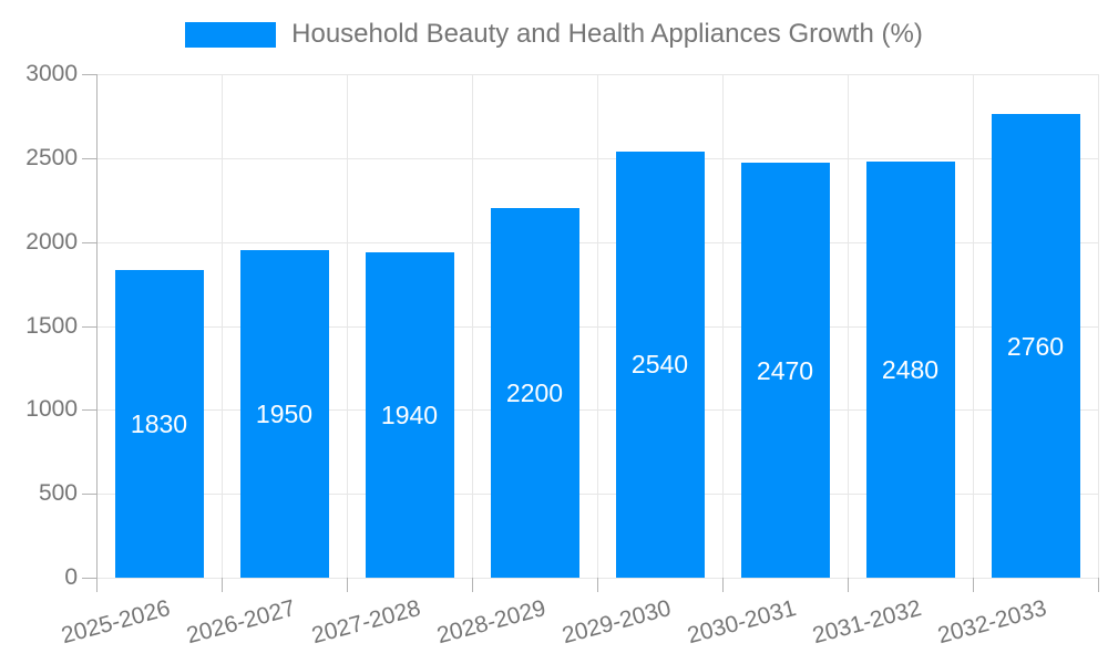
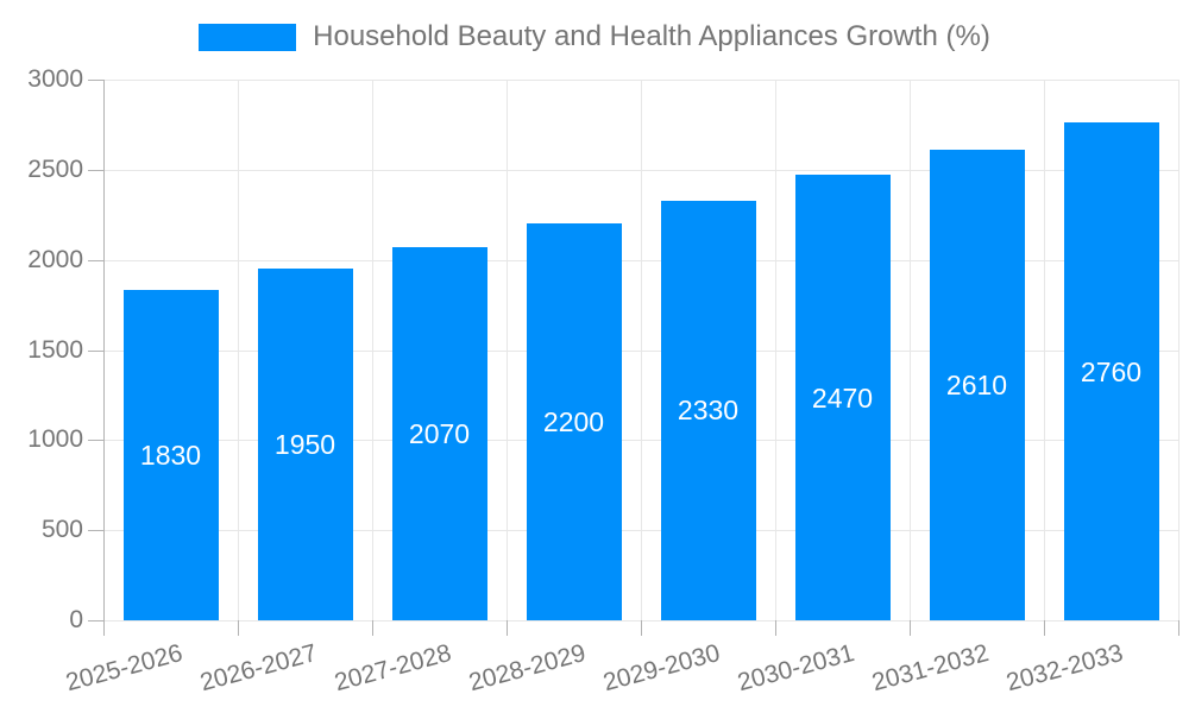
2027-2028: 1940 -> 2070
2029-2030: 2540 -> 2330
2031-2032: 2480 -> 2610
